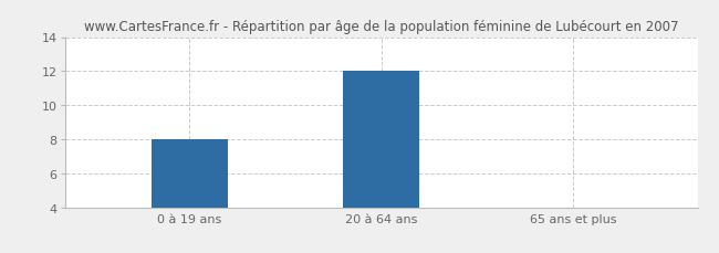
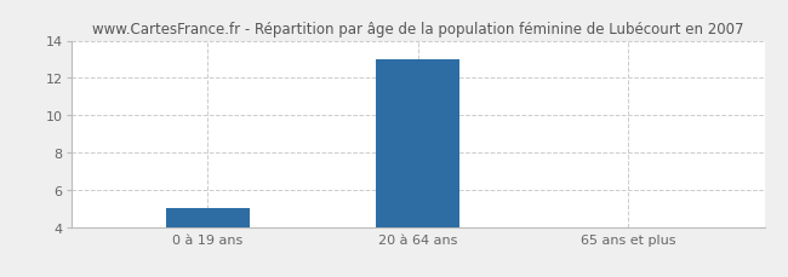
0 à 19 ans: 8 -> 5
20 à 64 ans: 12 -> 13
